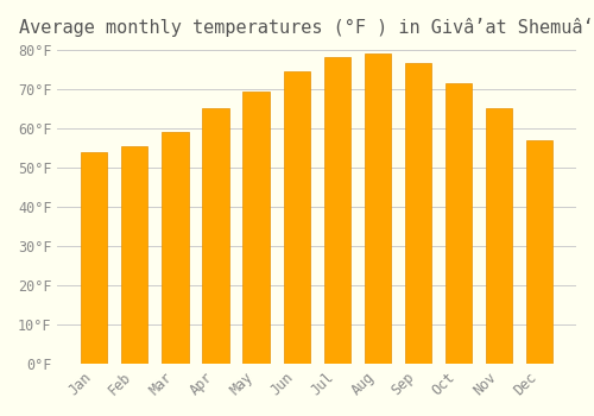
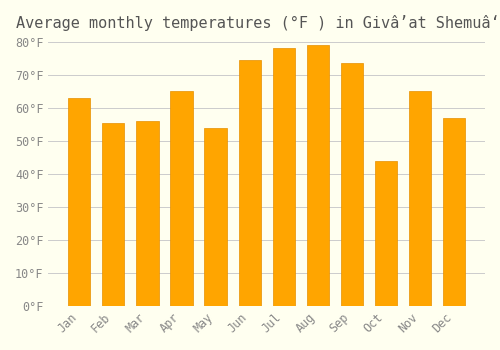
Jan: 54.0°F -> 63.0°F
Mar: 59.0°F -> 56.0°F
May: 69.5°F -> 54.0°F
Sep: 76.5°F -> 73.5°F
Oct: 71.5°F -> 44.0°F
